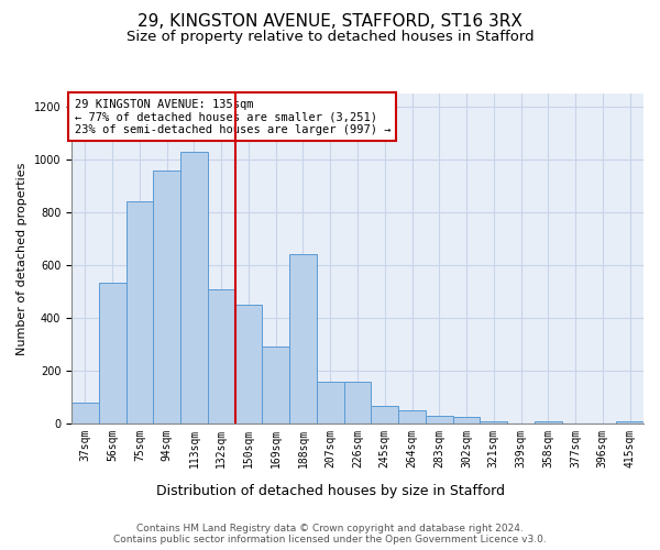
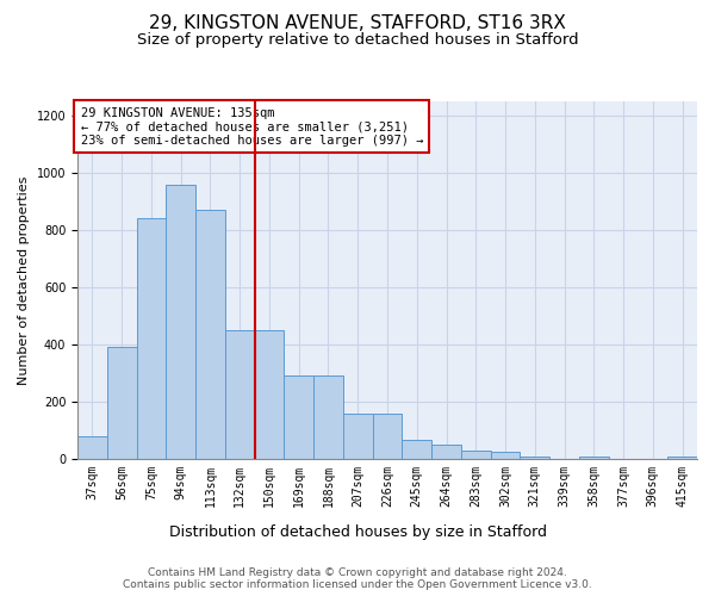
56sqm: 535 -> 390
113sqm: 1030 -> 870
132sqm: 510 -> 450
188sqm: 640 -> 290
